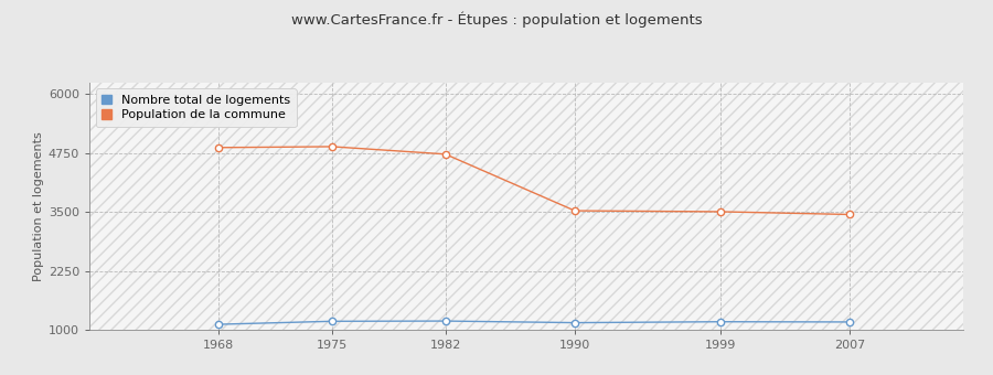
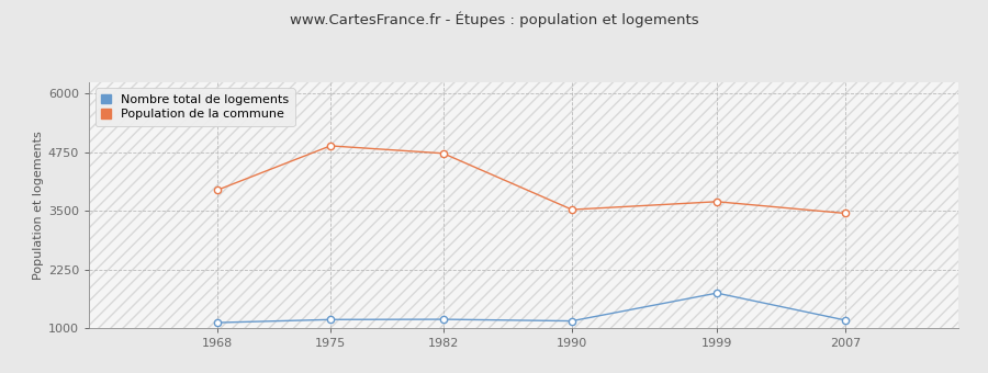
Population de la commune/1968: 4870 -> 3950
Nombre total de logements/1999: 1180 -> 1750
Population de la commune/1999: 3510 -> 3700
